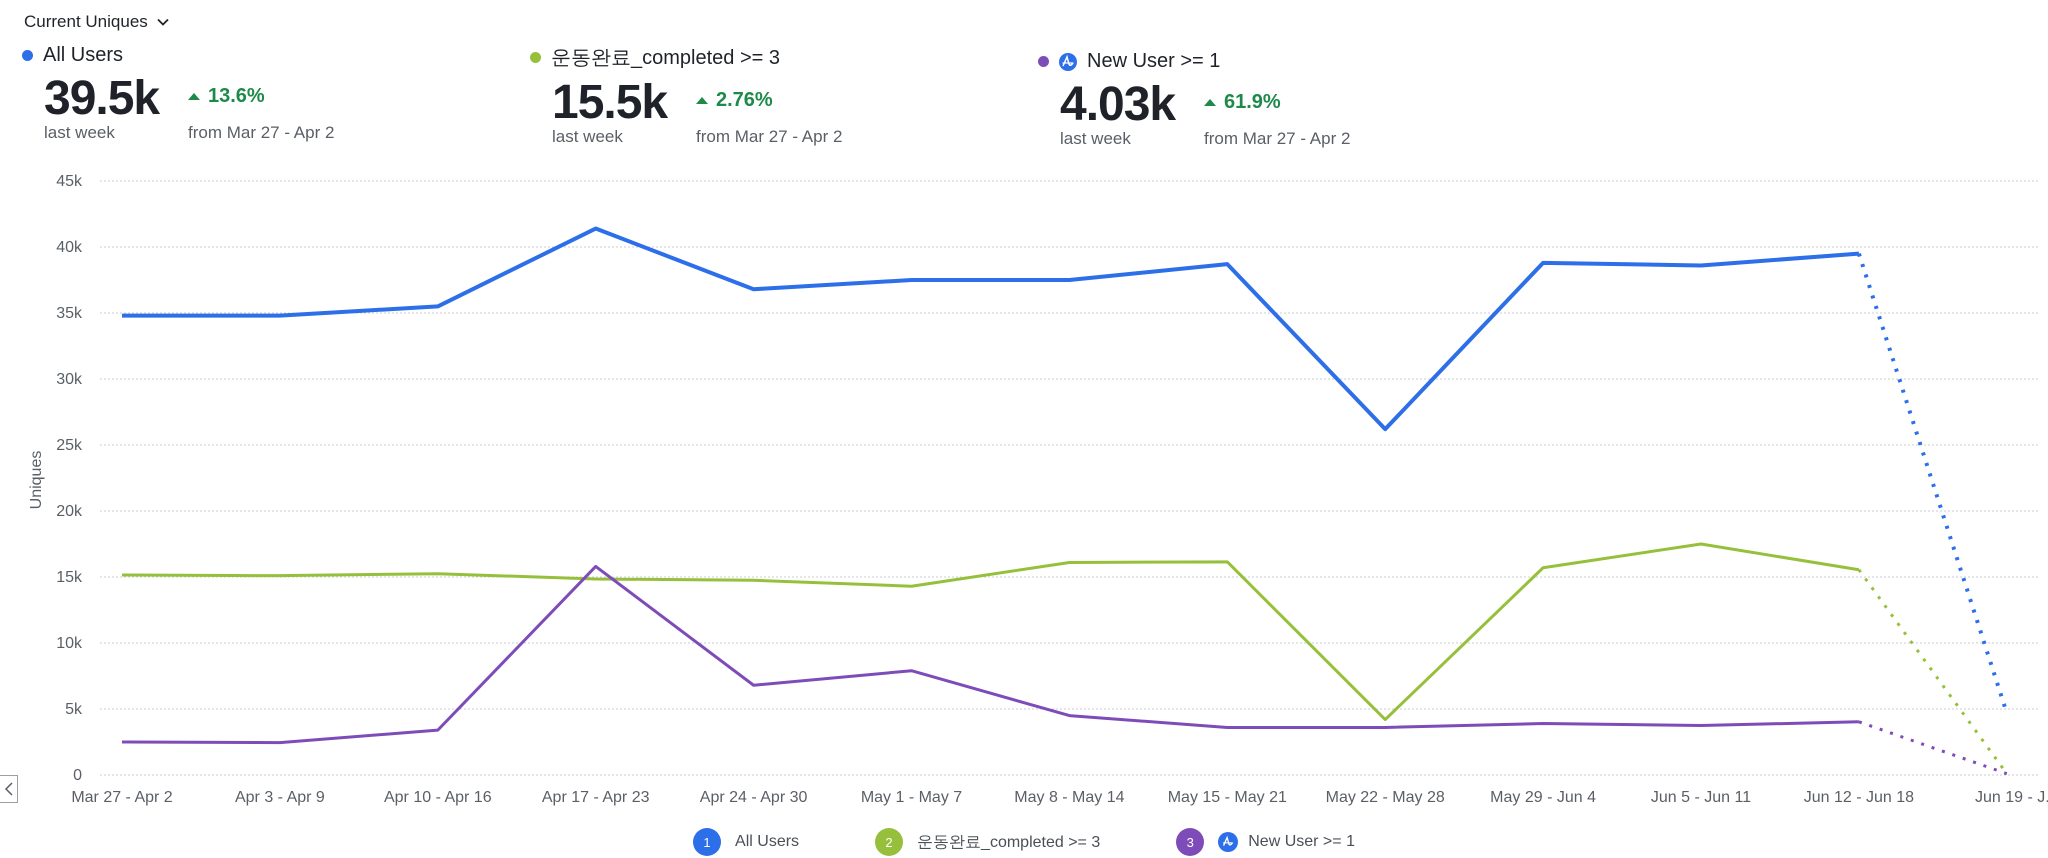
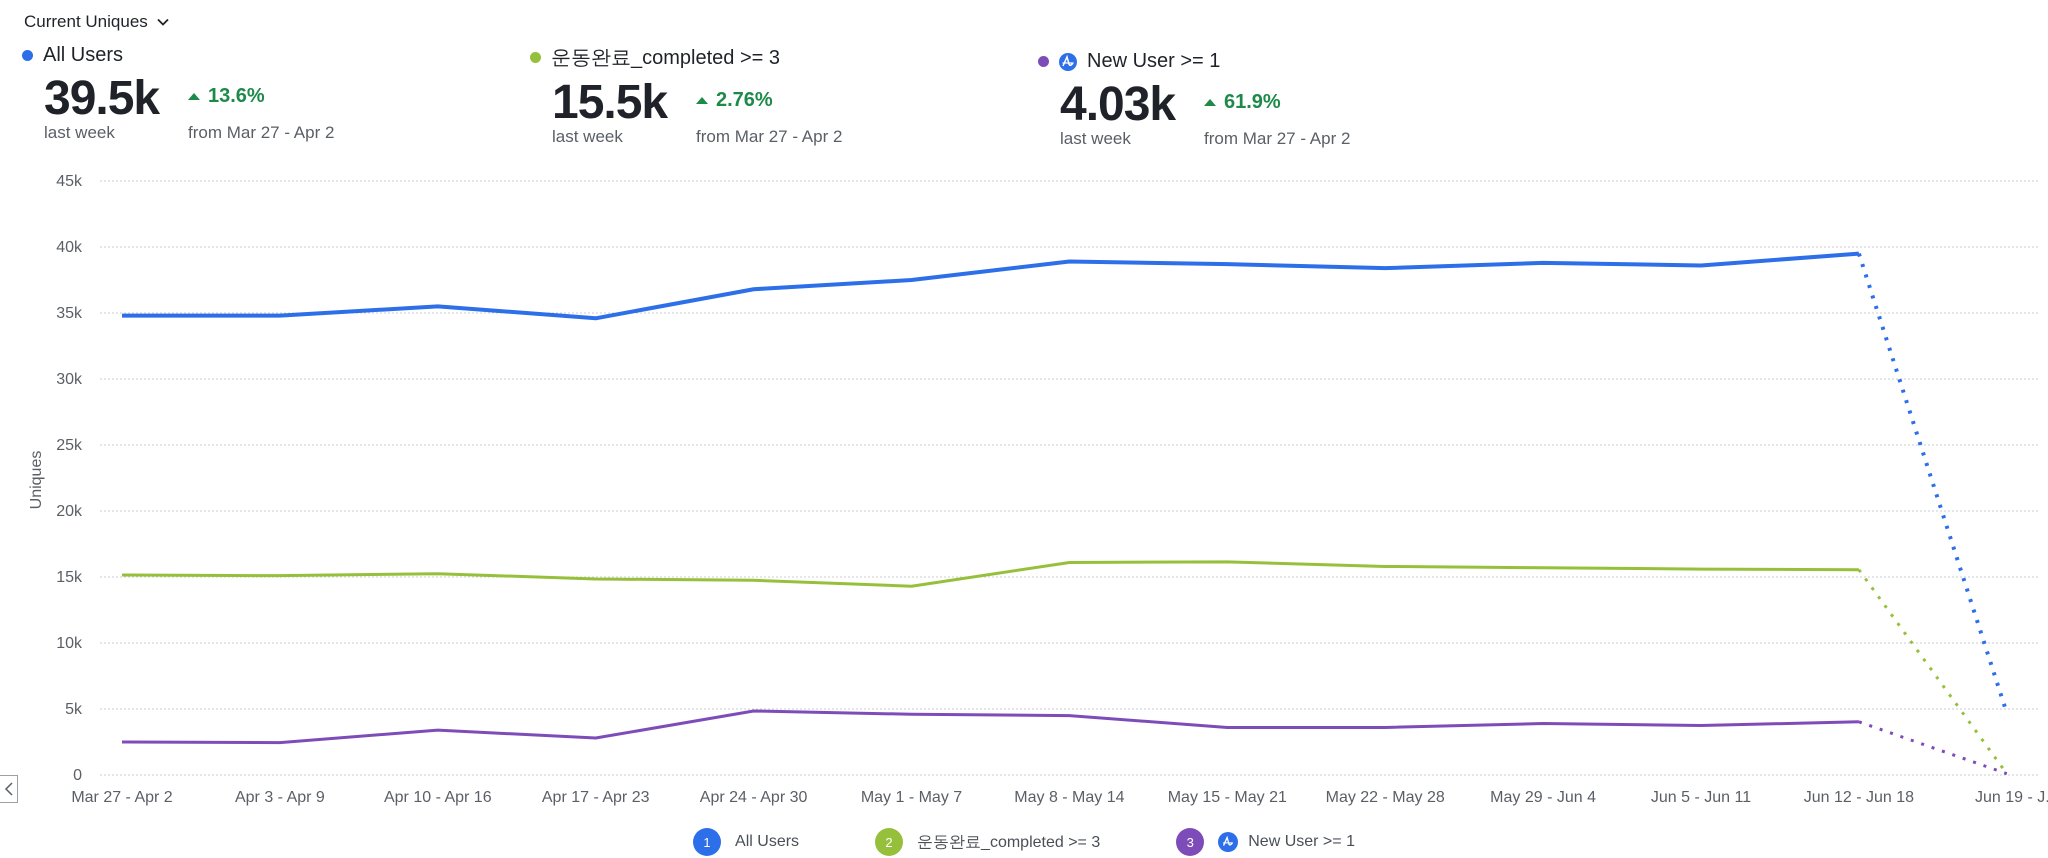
All Users/Apr 17 - Apr 23: 41.4k -> 34.6k
New User >= 1/Apr 17 - Apr 23: 15.8k -> 2.8k
New User >= 1/Apr 24 - Apr 30: 6.8k -> 4.8k
New User >= 1/May 1 - May 7: 7.9k -> 4.6k
All Users/May 8 - May 14: 37.5k -> 38.9k
All Users/May 22 - May 28: 26.2k -> 38.4k
운동완료_completed >= 3/May 22 - May 28: 4.2k -> 15.8k
운동완료_completed >= 3/Jun 5 - Jun 11: 17.5k -> 15.6k
